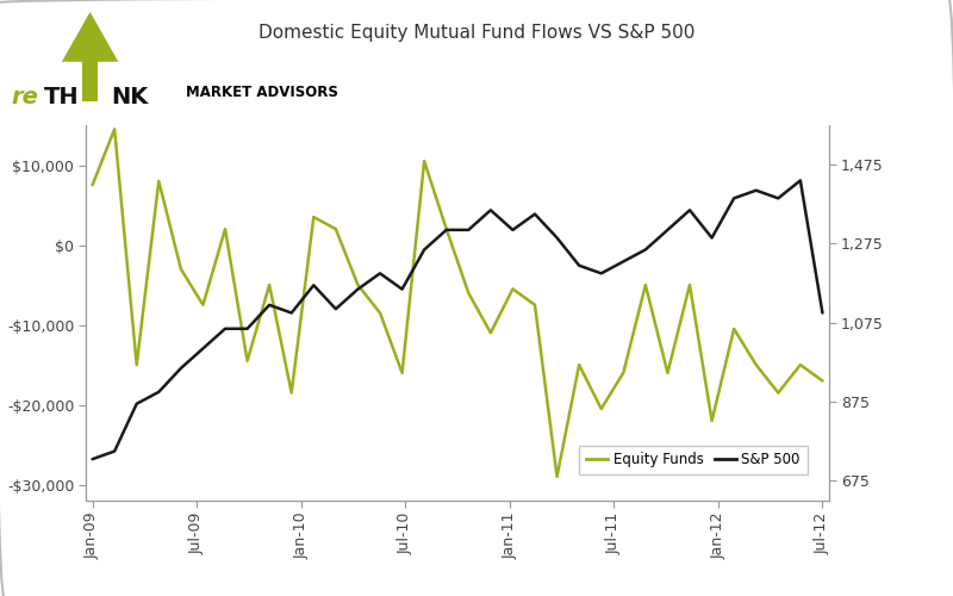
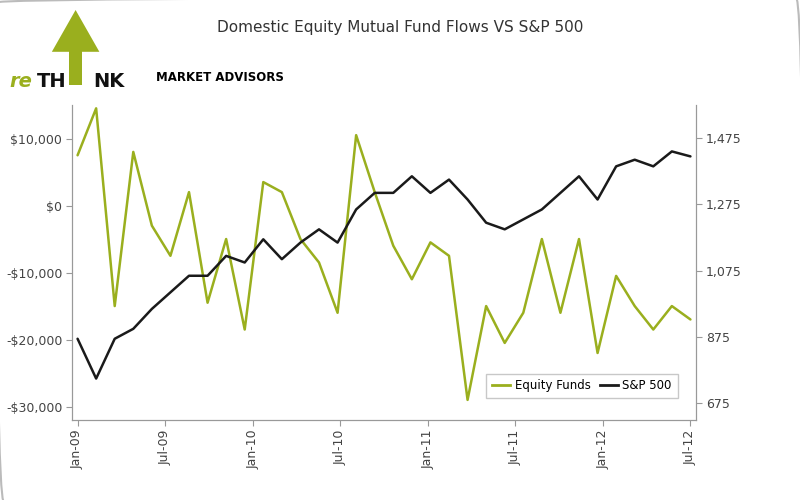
S&P 500/Jan-09: 730 -> 870
S&P 500/Jul-12: 1,100 -> 1,420
